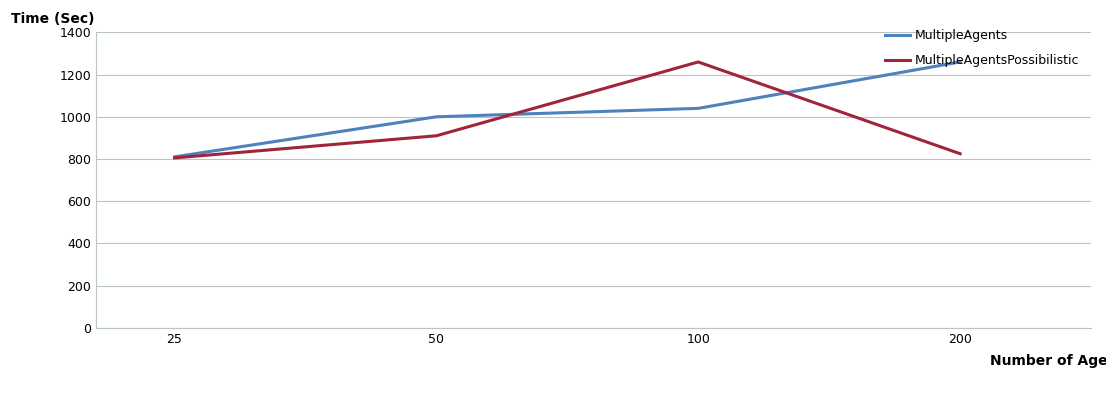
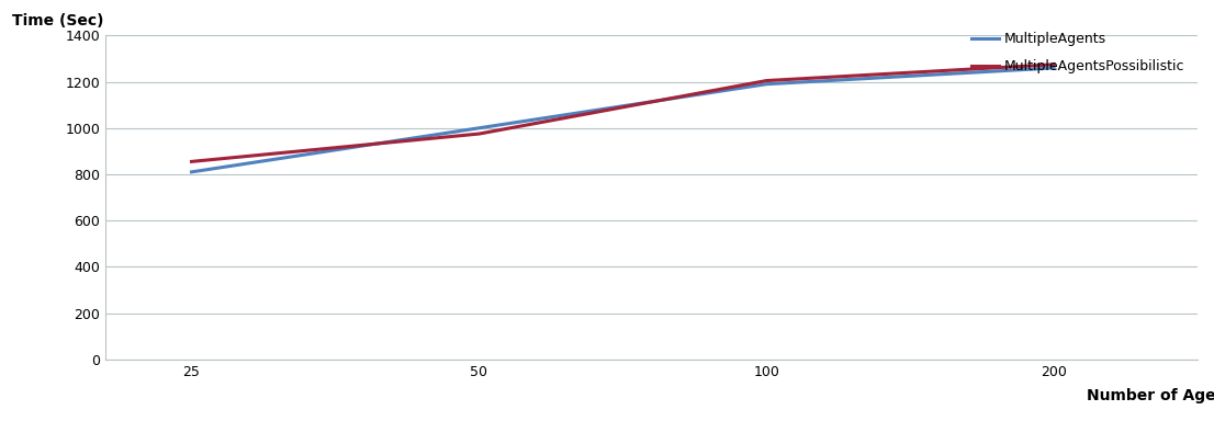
MultipleAgentsPossibilistic/25: 805 -> 855
MultipleAgentsPossibilistic/50: 910 -> 975
MultipleAgents/100: 1040 -> 1190
MultipleAgentsPossibilistic/100: 1260 -> 1205
MultipleAgentsPossibilistic/200: 825 -> 1275
